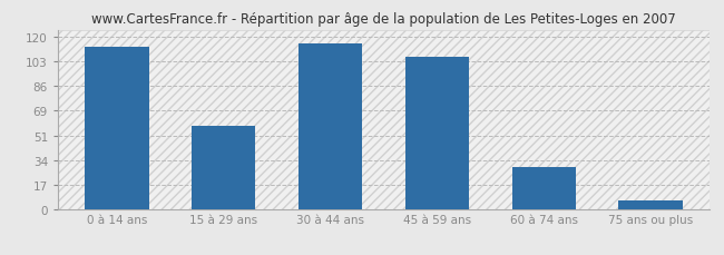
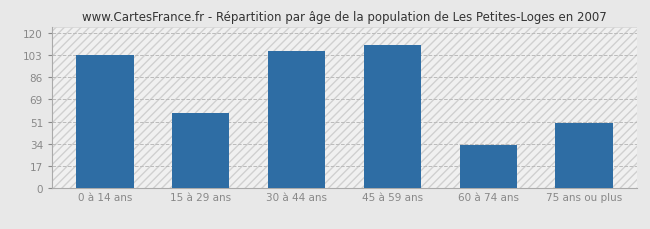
0 à 14 ans: 113 -> 103
30 à 44 ans: 115 -> 106
45 à 59 ans: 106 -> 111
60 à 74 ans: 29 -> 33
75 ans ou plus: 6 -> 50
